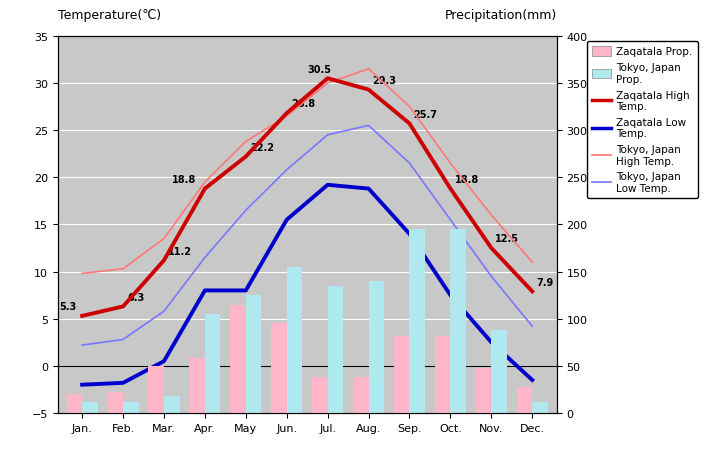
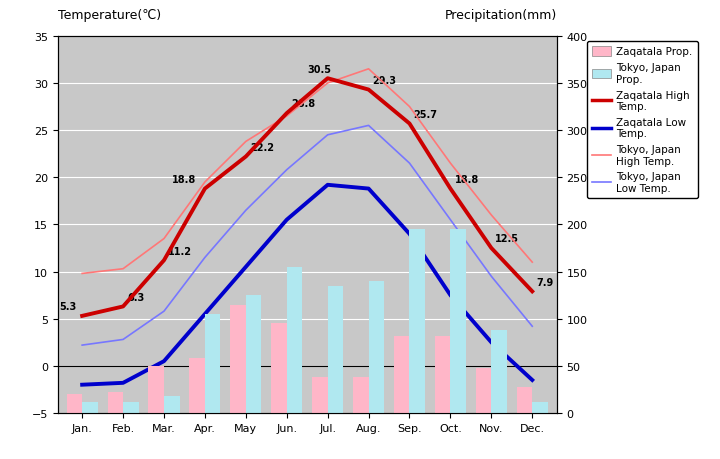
Zaqatala Low Temp./Apr.: 8.0 -> 5.5
Zaqatala Low Temp./May: 8.0 -> 10.5
